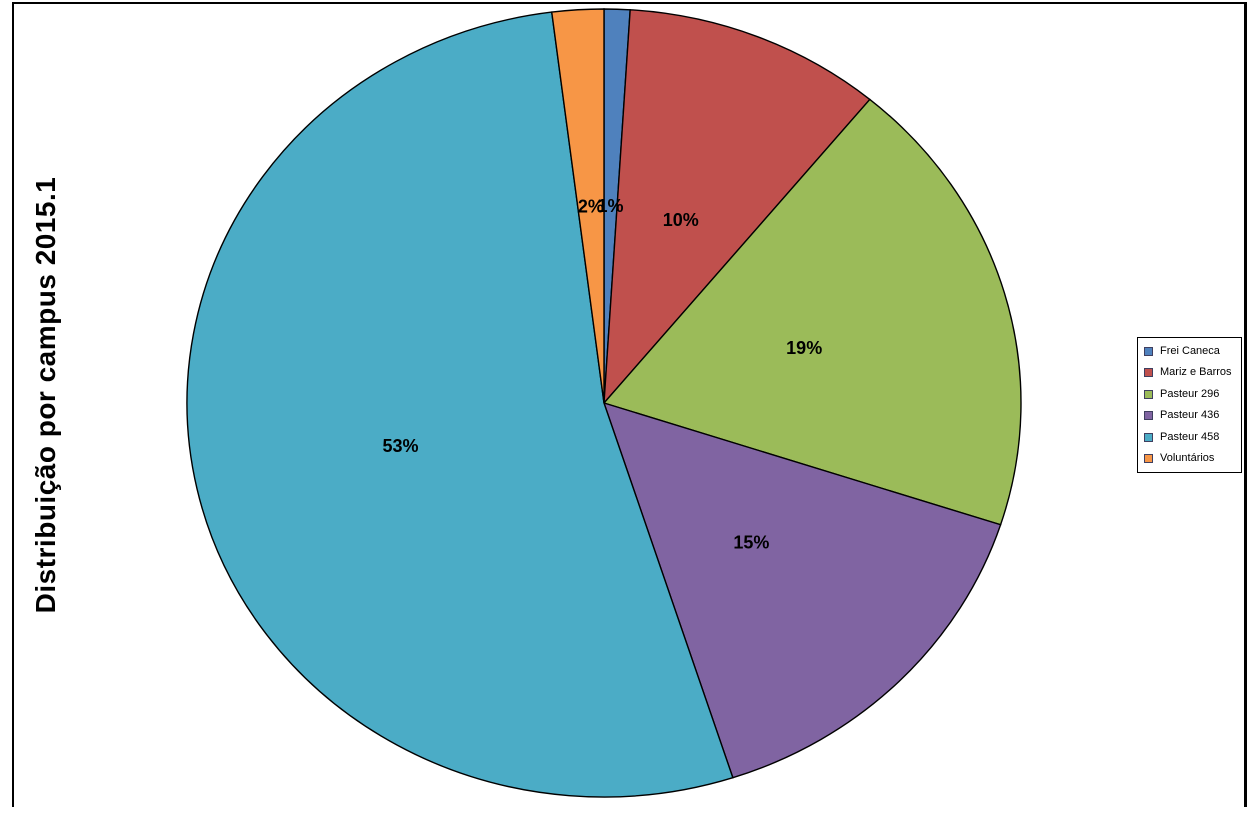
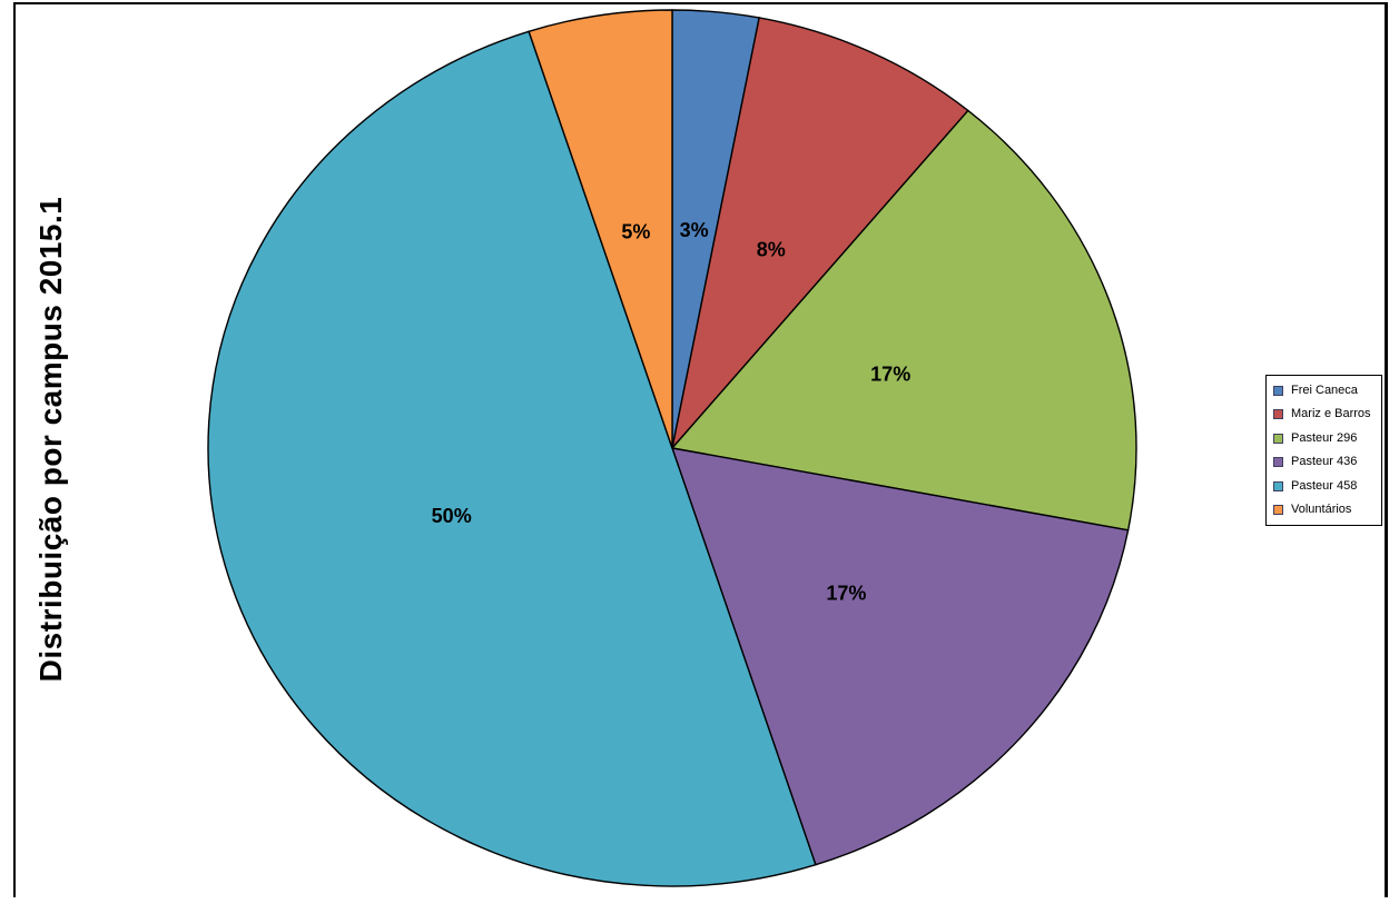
Frei Caneca: 1% -> 3%
Mariz e Barros: 10% -> 8%
Pasteur 296: 19% -> 17%
Pasteur 436: 15% -> 17%
Pasteur 458: 53% -> 50%
Voluntários: 2% -> 5%
